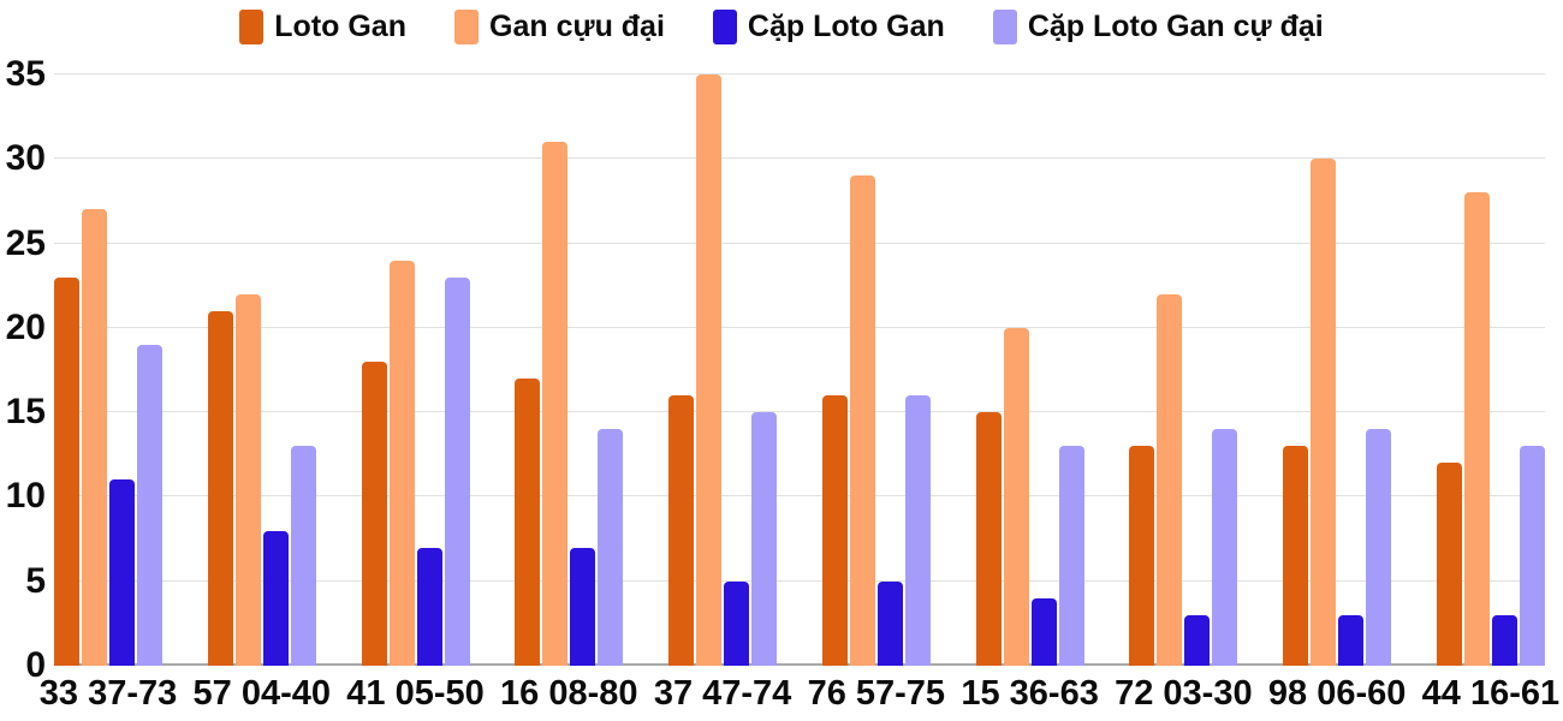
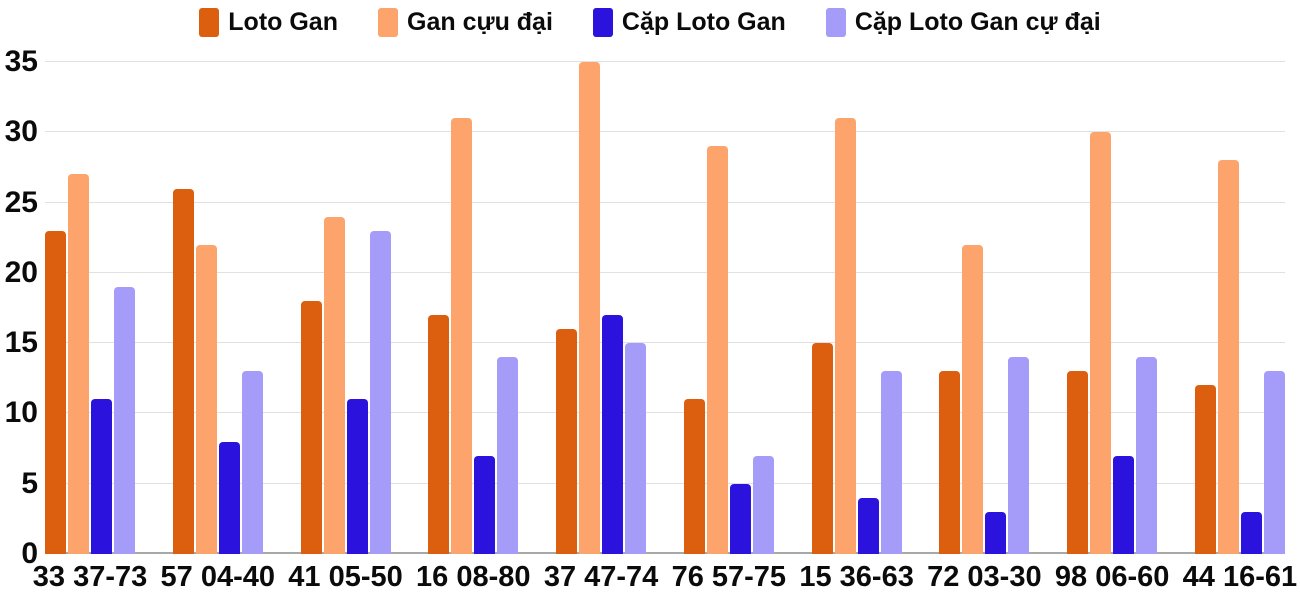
Loto Gan/57 04-40: 21 -> 26
Cặp Loto Gan/41 05-50: 7 -> 11
Cặp Loto Gan/37 47-74: 5 -> 17
Loto Gan/76 57-75: 16 -> 11
Cặp Loto Gan cự đại/76 57-75: 16 -> 7
Gan cựu đại/15 36-63: 20 -> 31
Cặp Loto Gan/98 06-60: 3 -> 7
